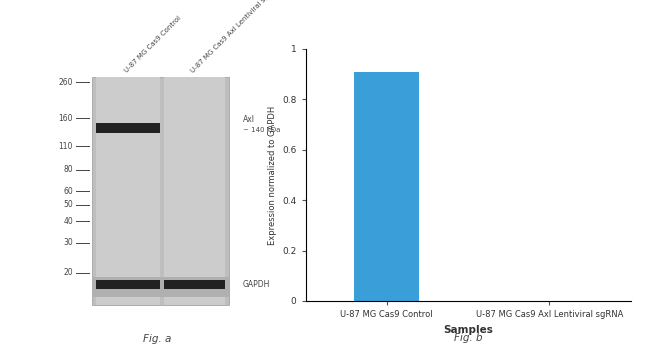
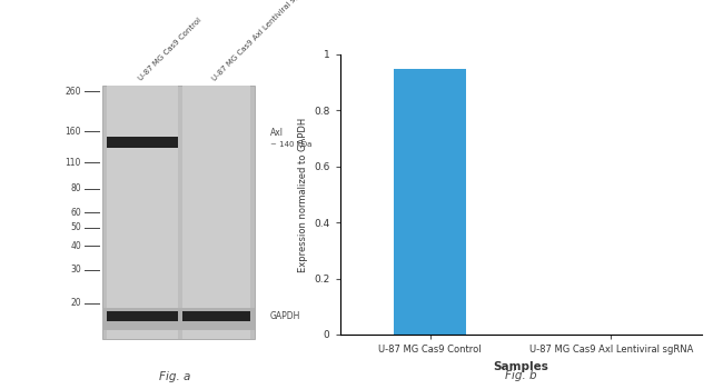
U-87 MG Cas9 Control: 0.91 -> 0.95
